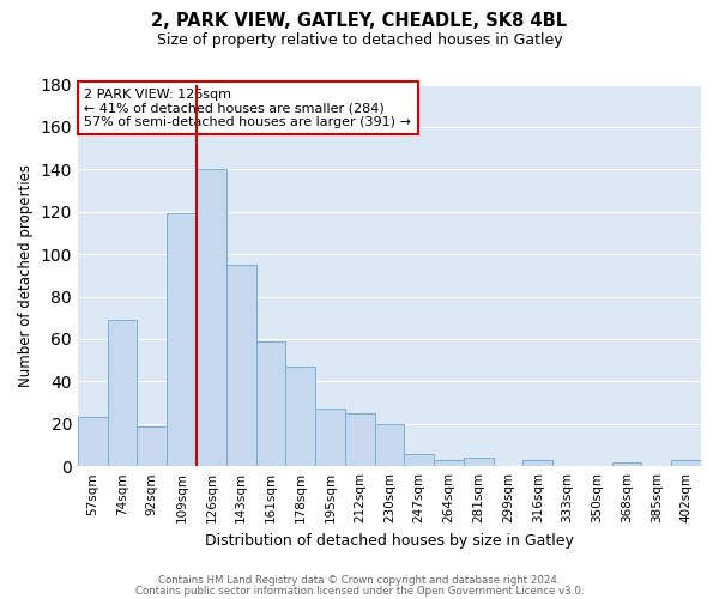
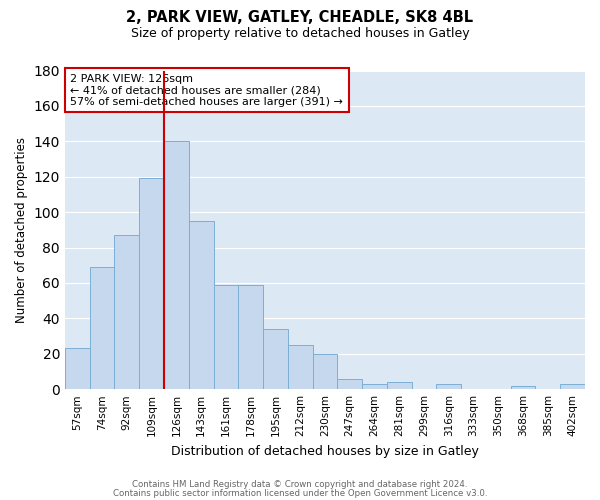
92sqm: 19 -> 87
178sqm: 47 -> 59
195sqm: 27 -> 34
